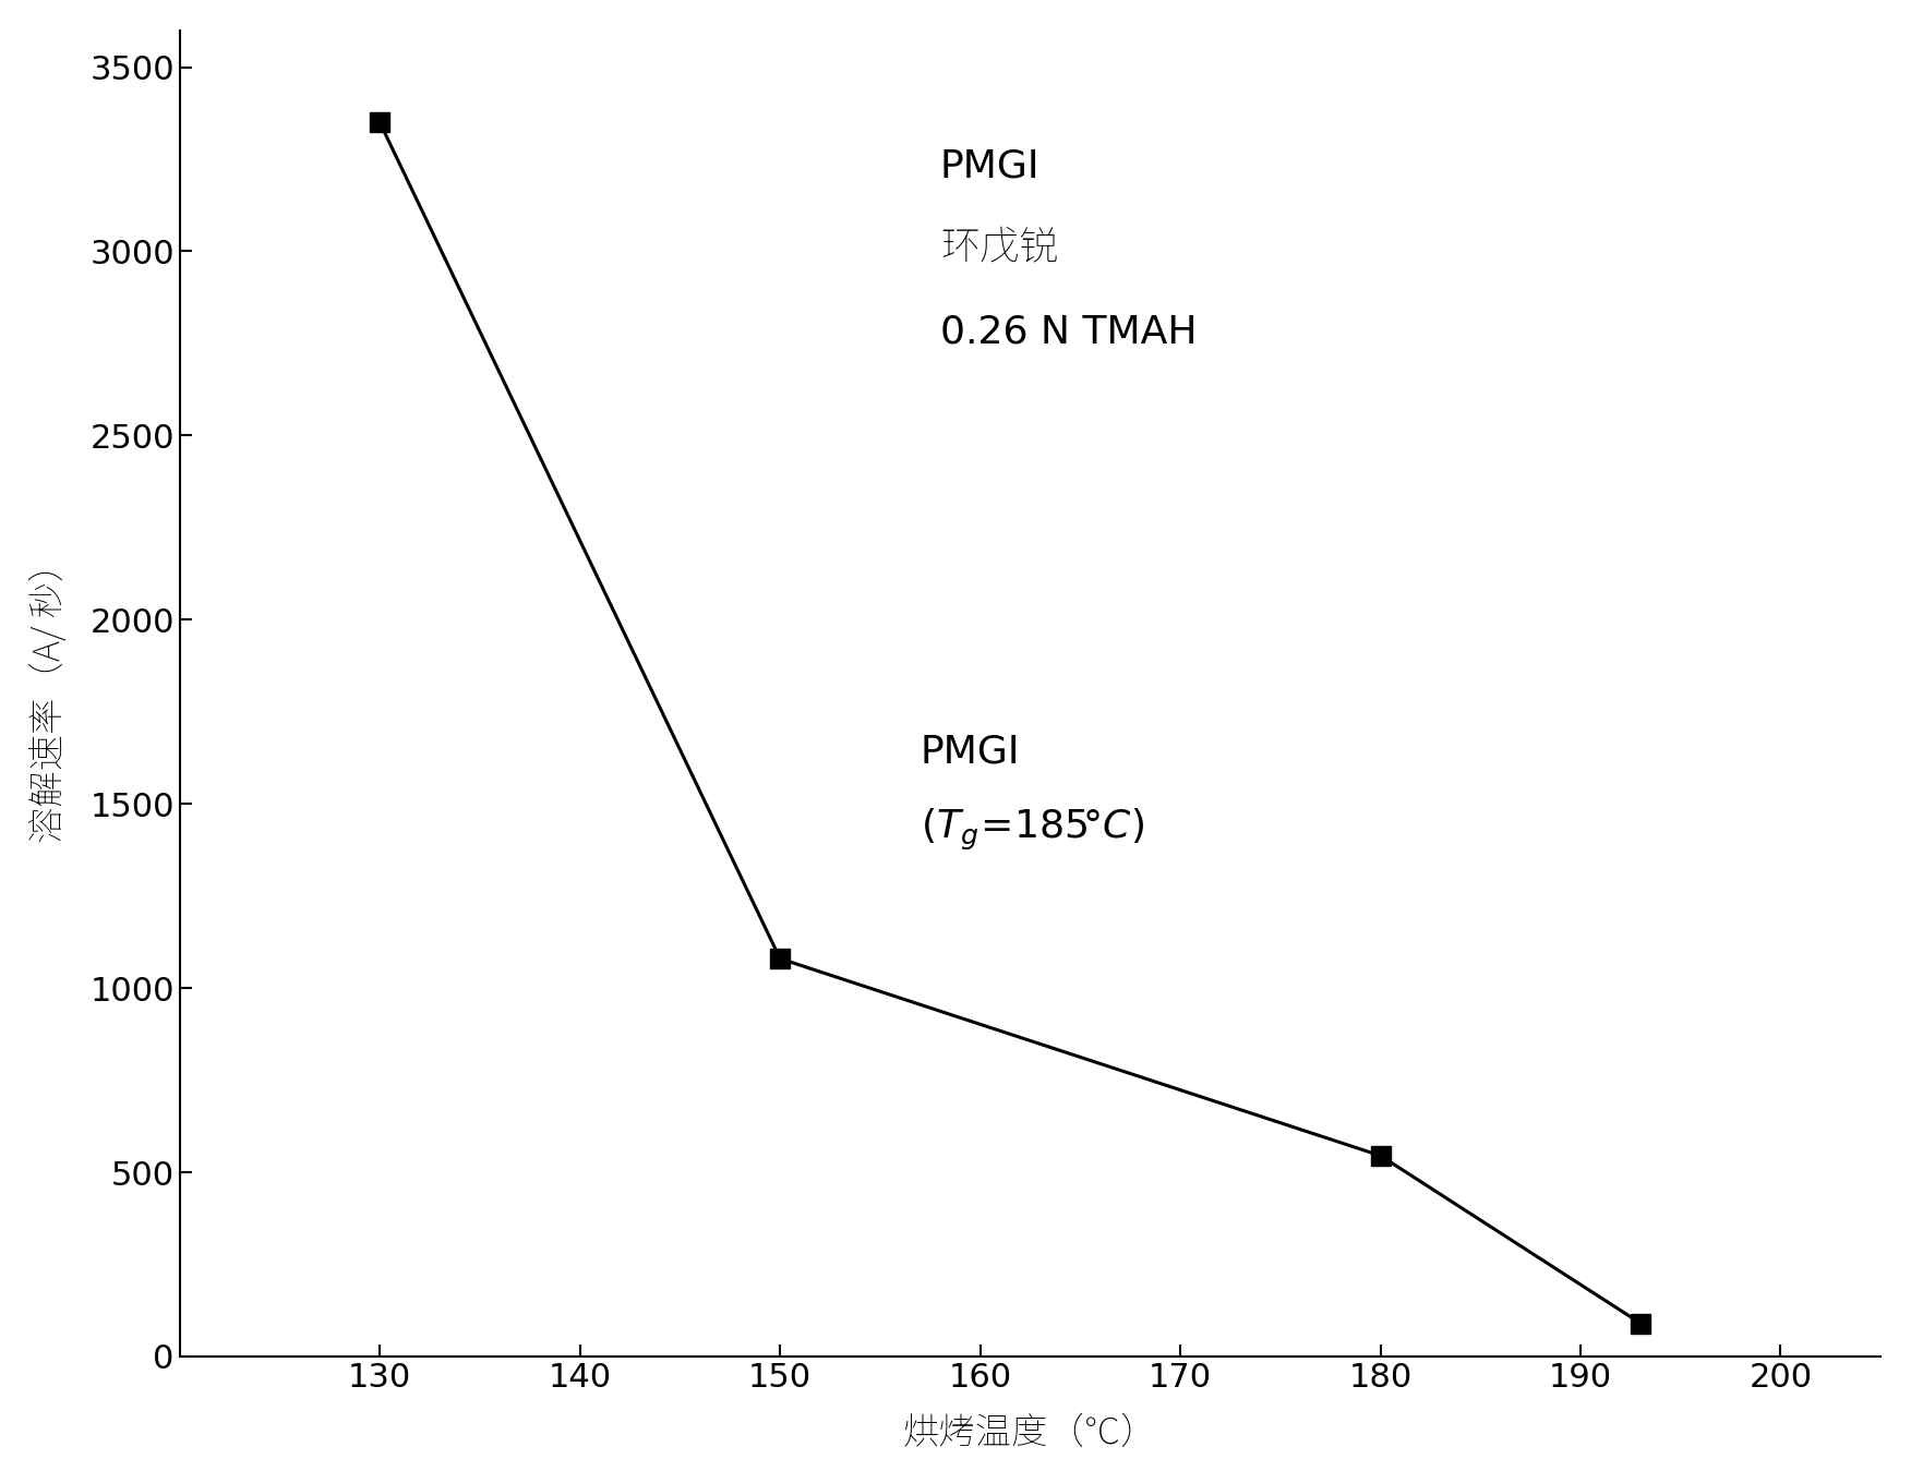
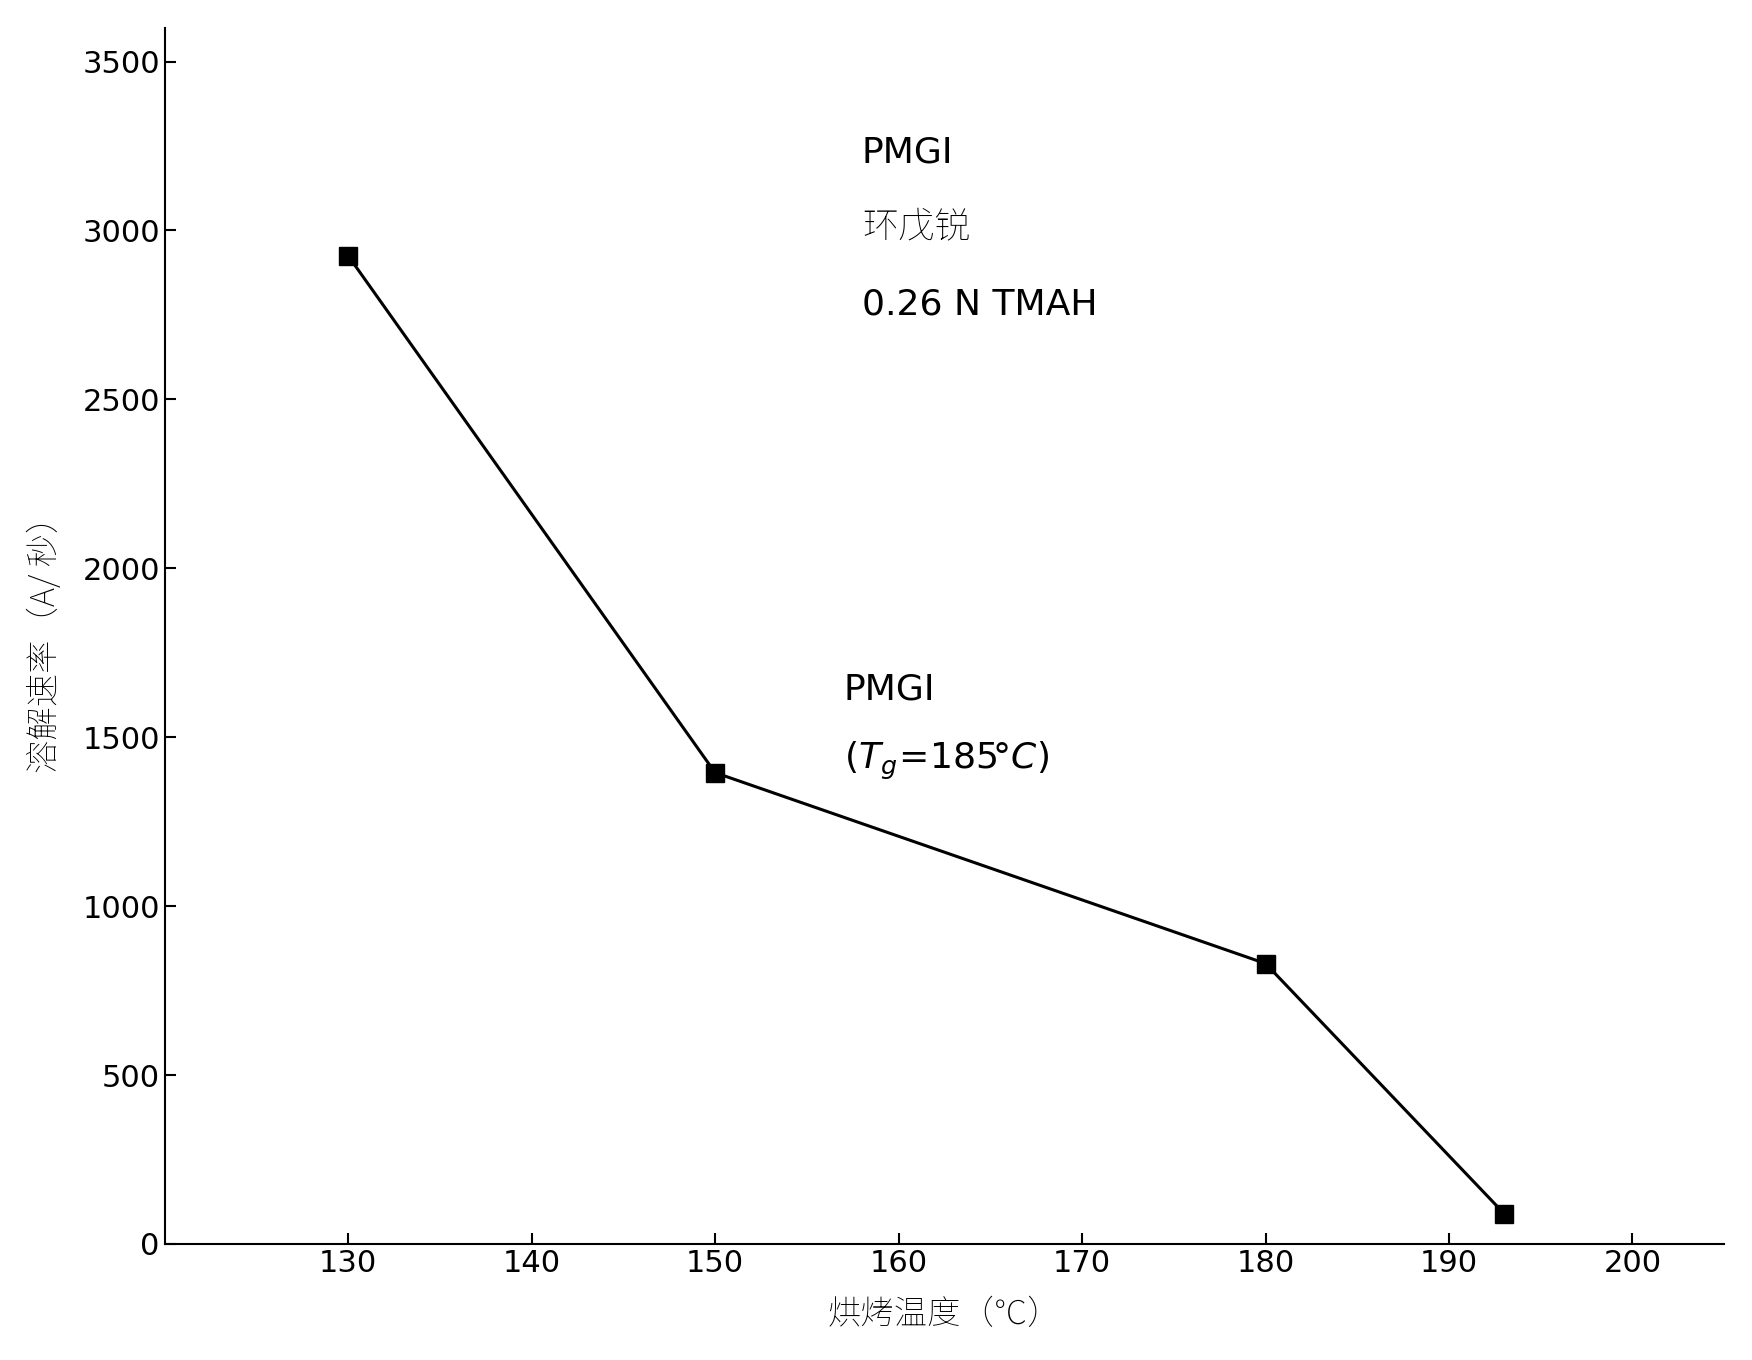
130: 3350 -> 2925
150: 1080 -> 1395
180: 545 -> 830
